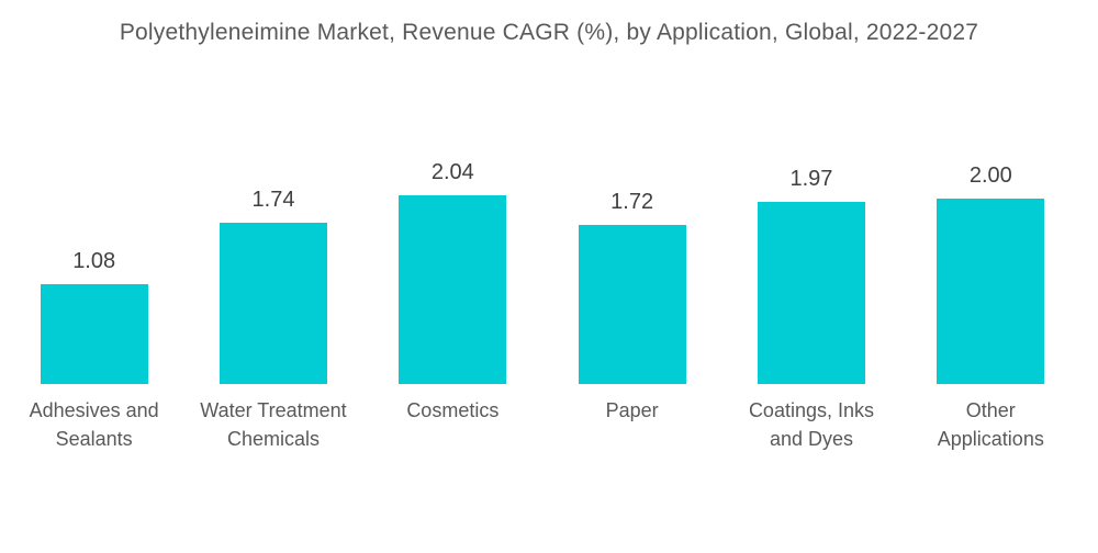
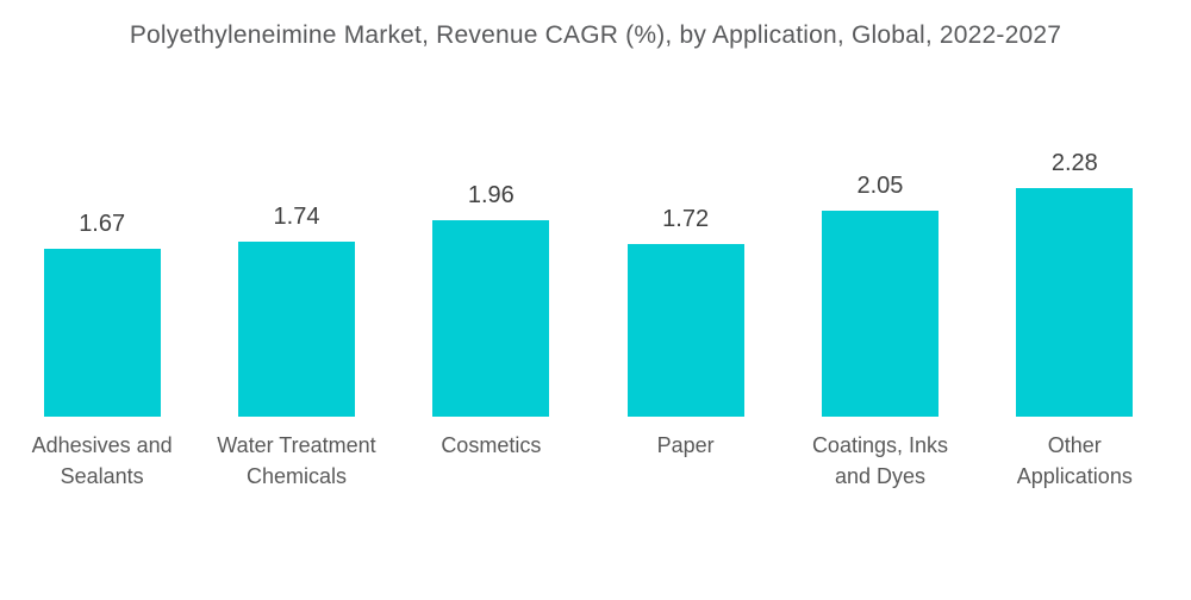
Adhesives and Sealants: 1.08 -> 1.67
Cosmetics: 2.04 -> 1.96
Coatings, Inks and Dyes: 1.97 -> 2.05
Other Applications: 2.00 -> 2.28
